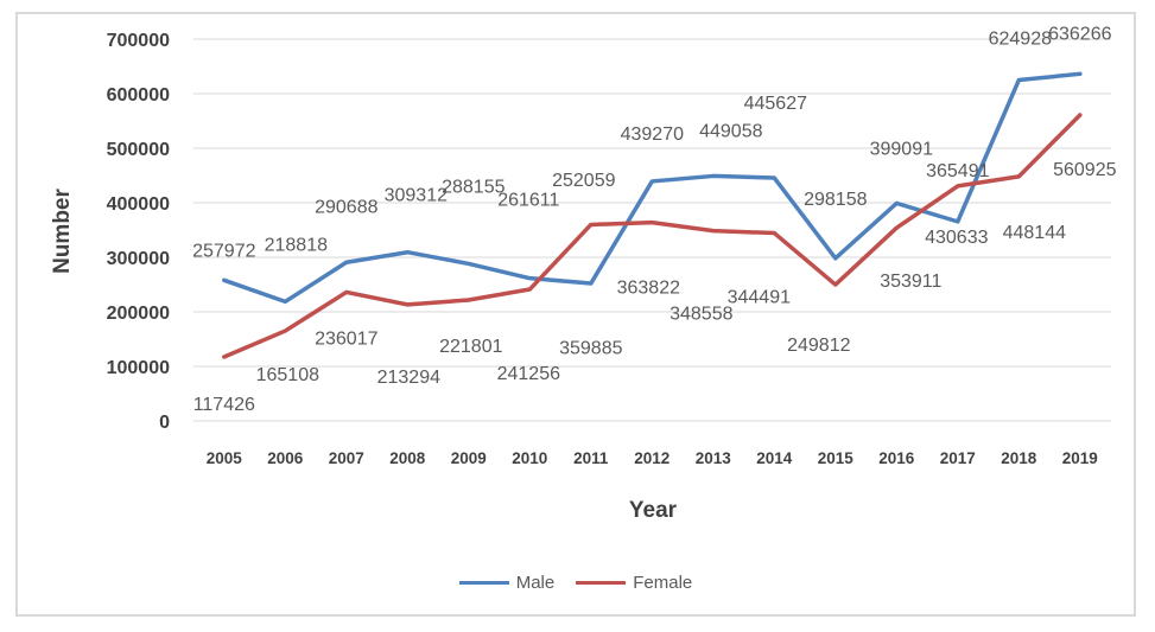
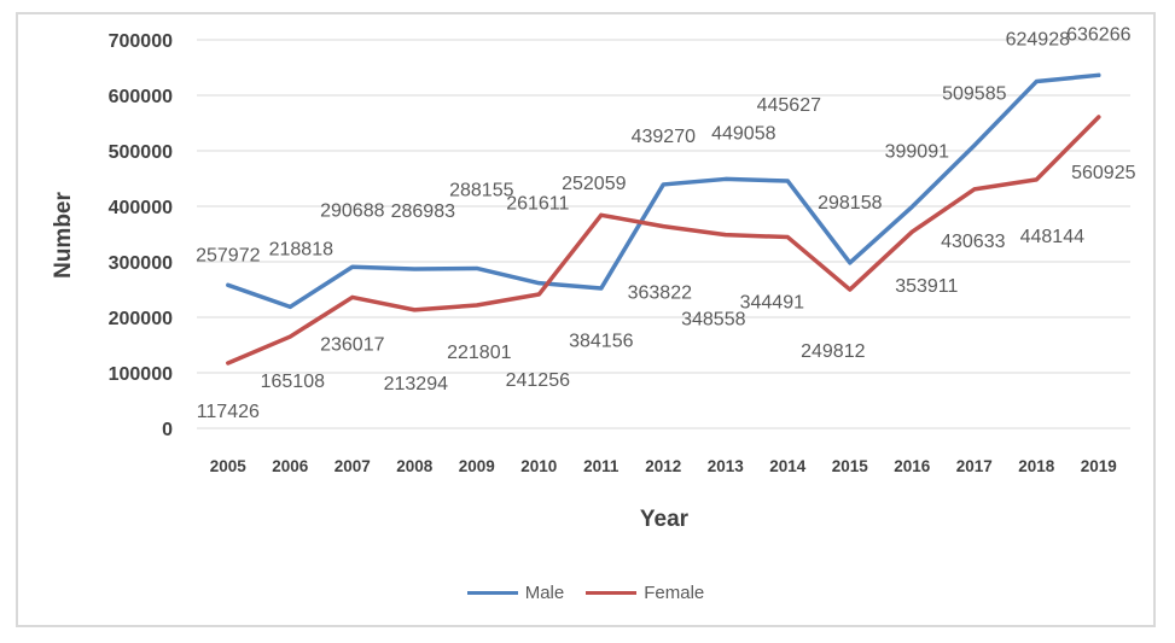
Male/2008: 309312 -> 286983
Female/2011: 359885 -> 384156
Male/2017: 365491 -> 509585
